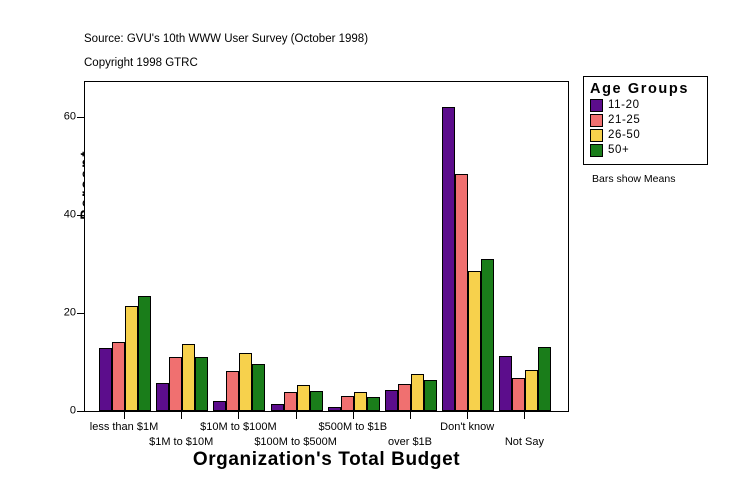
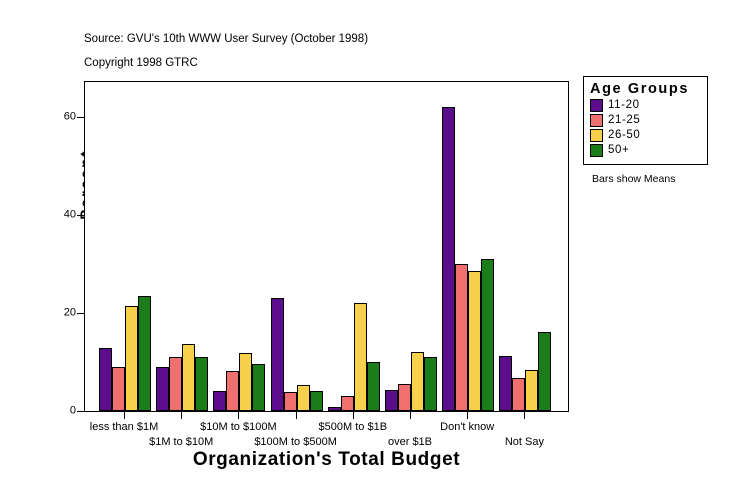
21-25/less than $1M: 14 -> 9
11-20/$1M to $10M: 6 -> 9
11-20/$10M to $100M: 2 -> 4
11-20/$100M to $500M: 2 -> 23
26-50/$500M to $1B: 4 -> 22
50+/$500M to $1B: 3 -> 10
26-50/over $1B: 8 -> 12
50+/over $1B: 6 -> 11
21-25/Don't know: 48 -> 30
50+/Not Say: 13 -> 16
